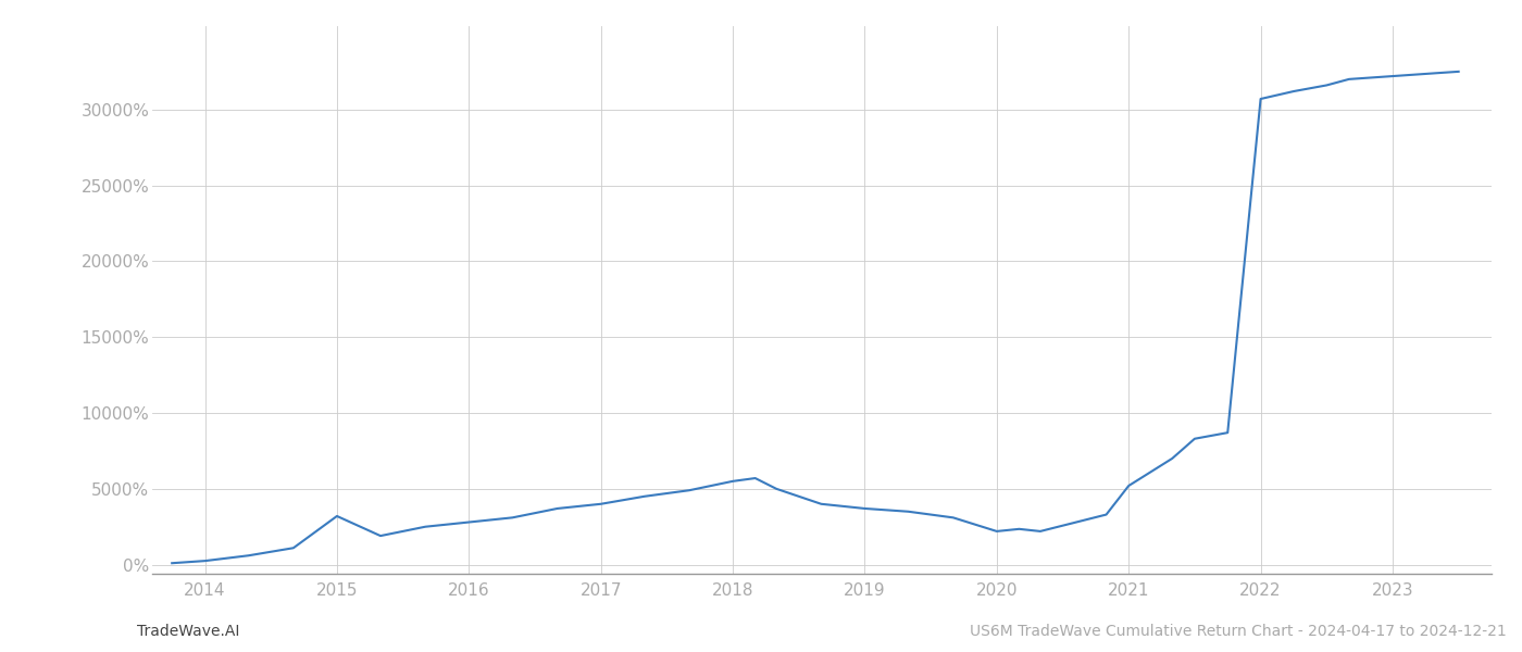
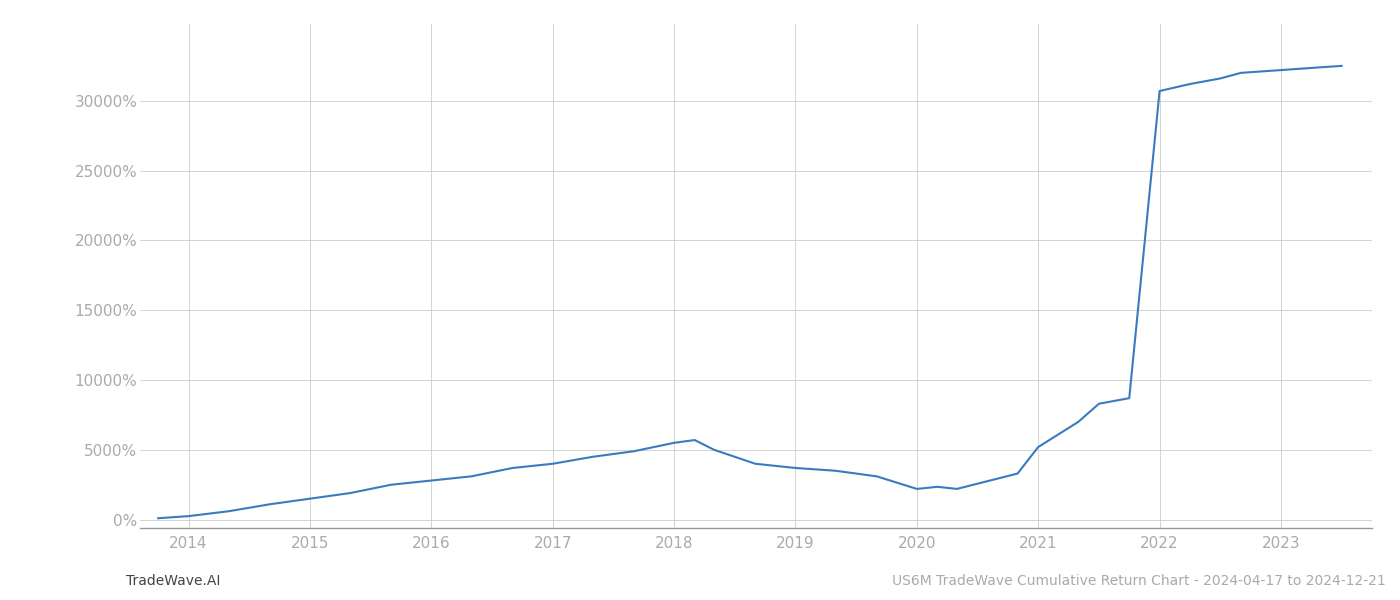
2015: 3200% -> 1500%
